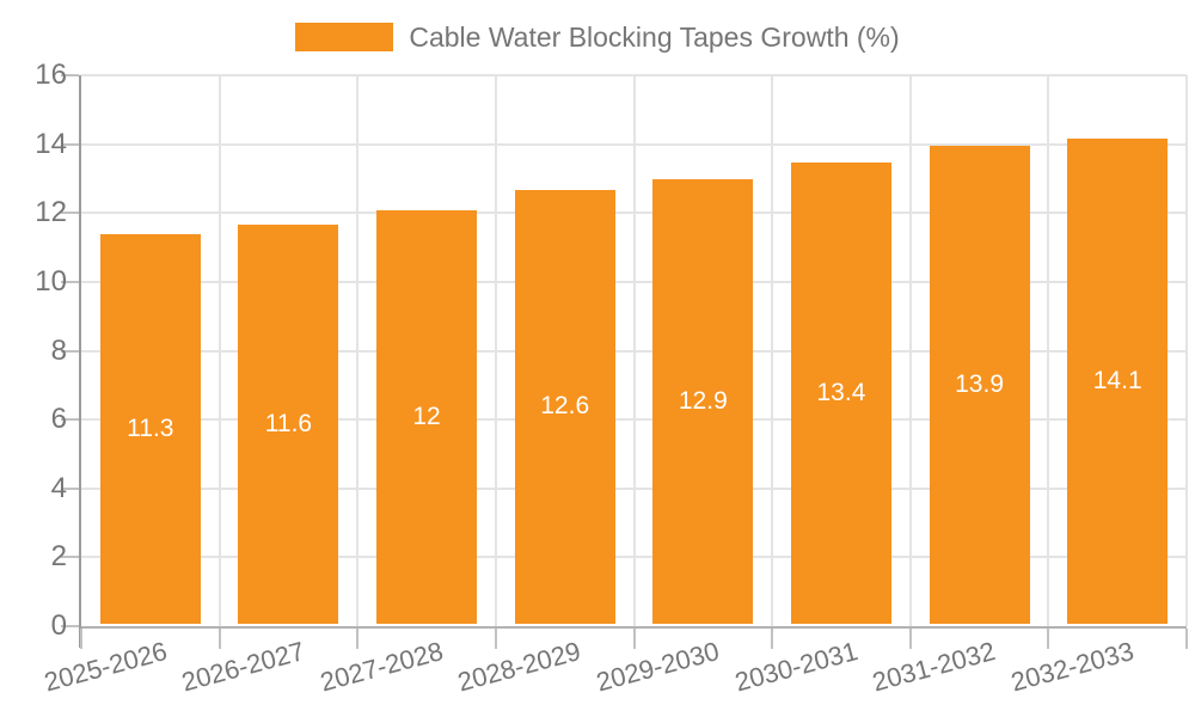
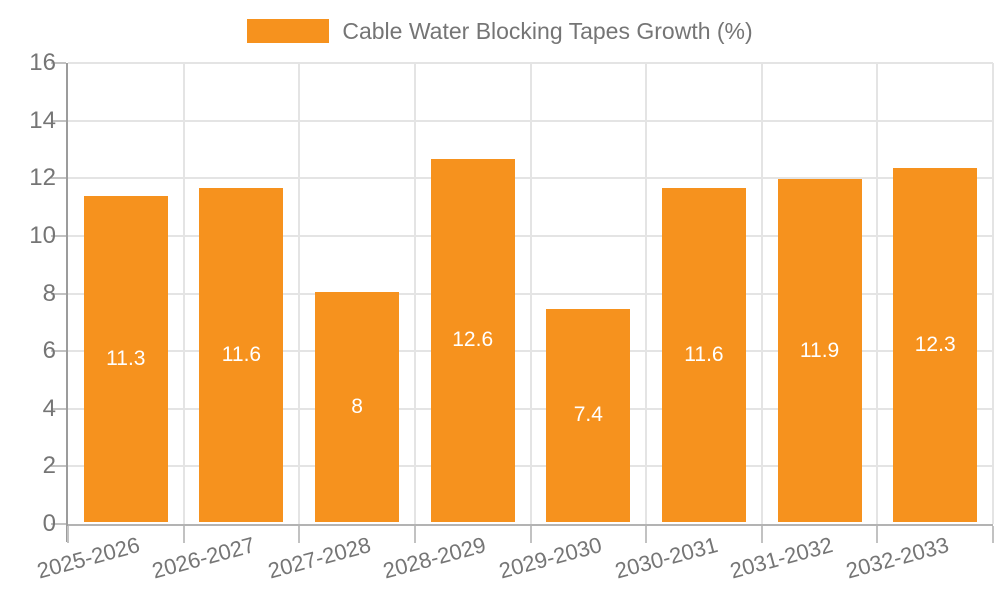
2027-2028: 12 -> 8
2029-2030: 12.9 -> 7.4
2030-2031: 13.4 -> 11.6
2031-2032: 13.9 -> 11.9
2032-2033: 14.1 -> 12.3
